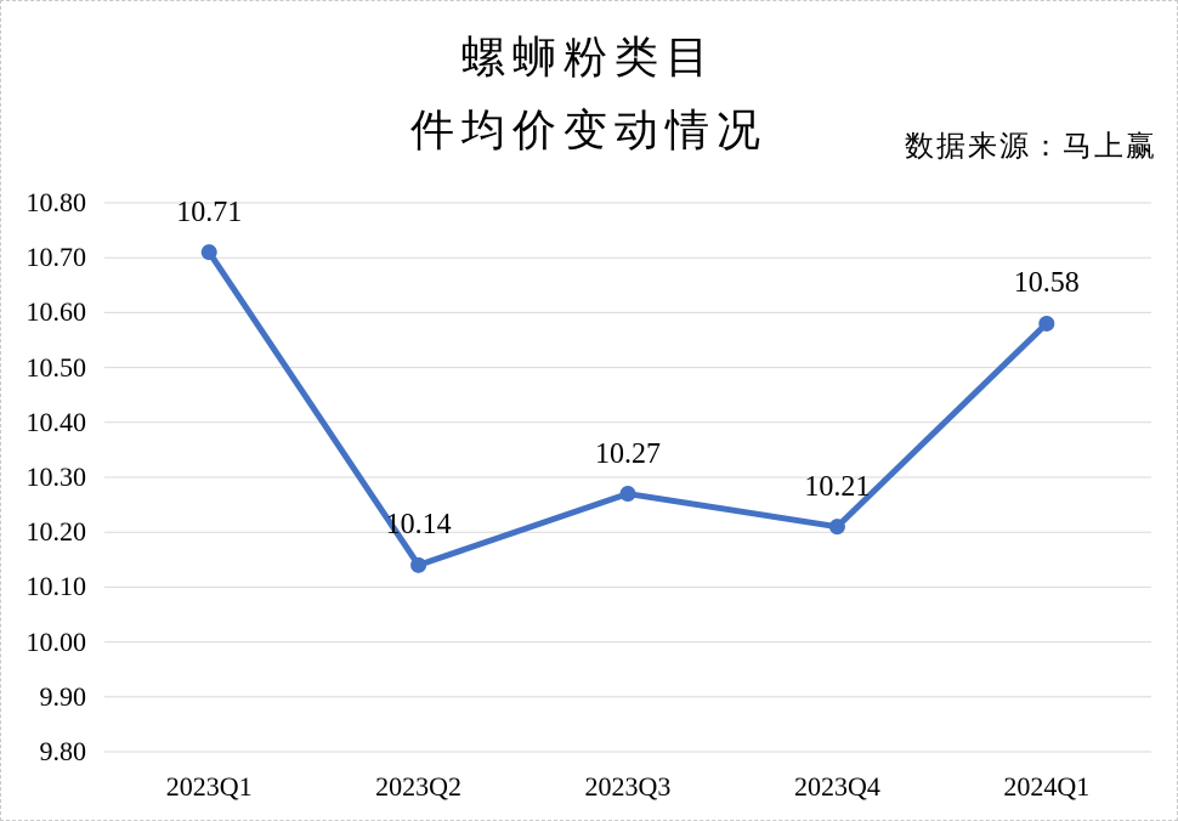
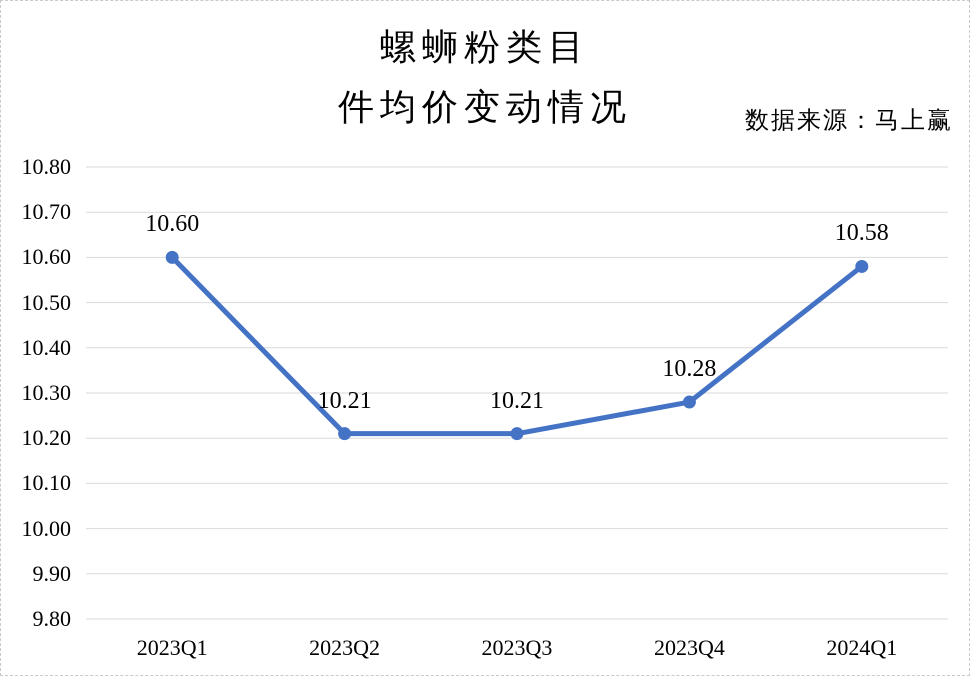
2023Q1: 10.71 -> 10.60
2023Q2: 10.14 -> 10.21
2023Q3: 10.27 -> 10.21
2023Q4: 10.21 -> 10.28
